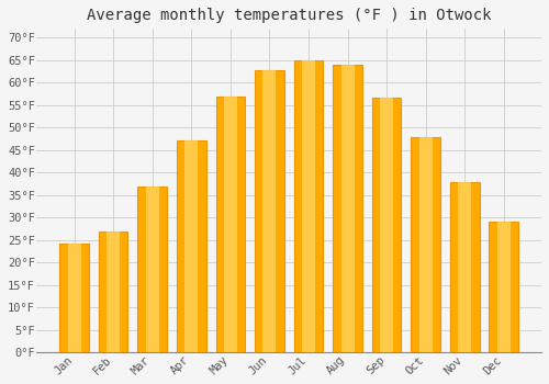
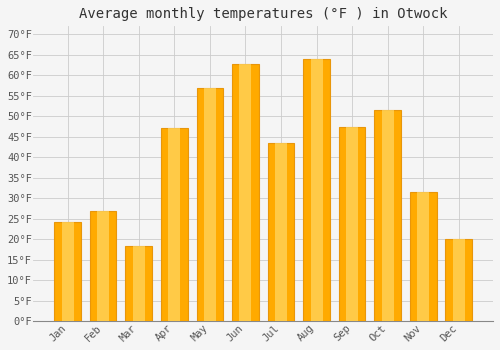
Mar: 36.9°F -> 18.5°F
Jul: 65.1°F -> 43.5°F
Sep: 56.8°F -> 47.5°F
Oct: 47.8°F -> 51.5°F
Nov: 37.9°F -> 31.5°F
Dec: 29.1°F -> 20.0°F
